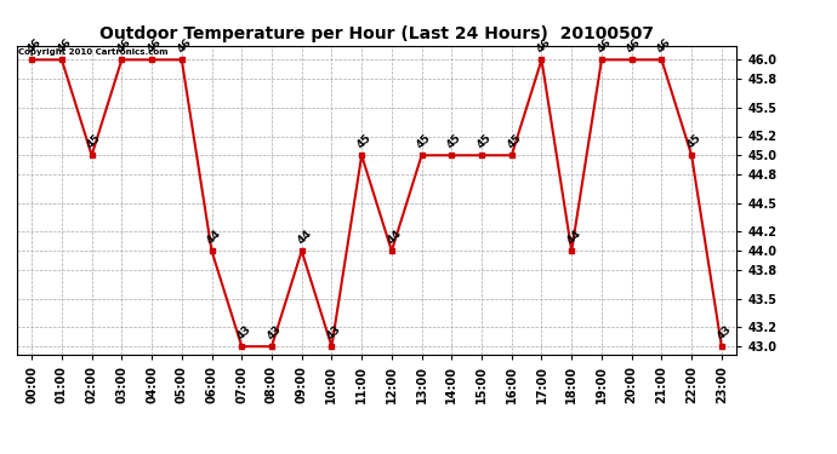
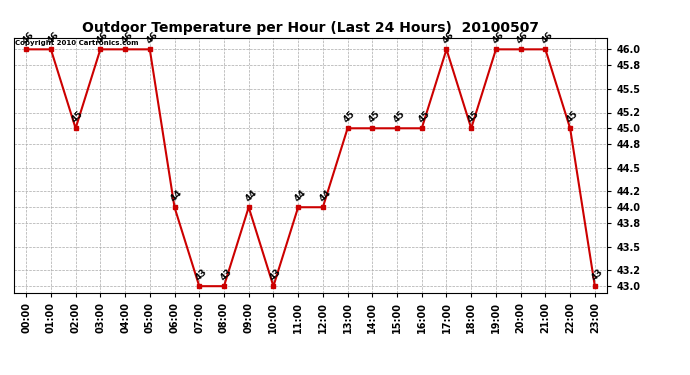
11:00: 45 -> 44
18:00: 44 -> 45
